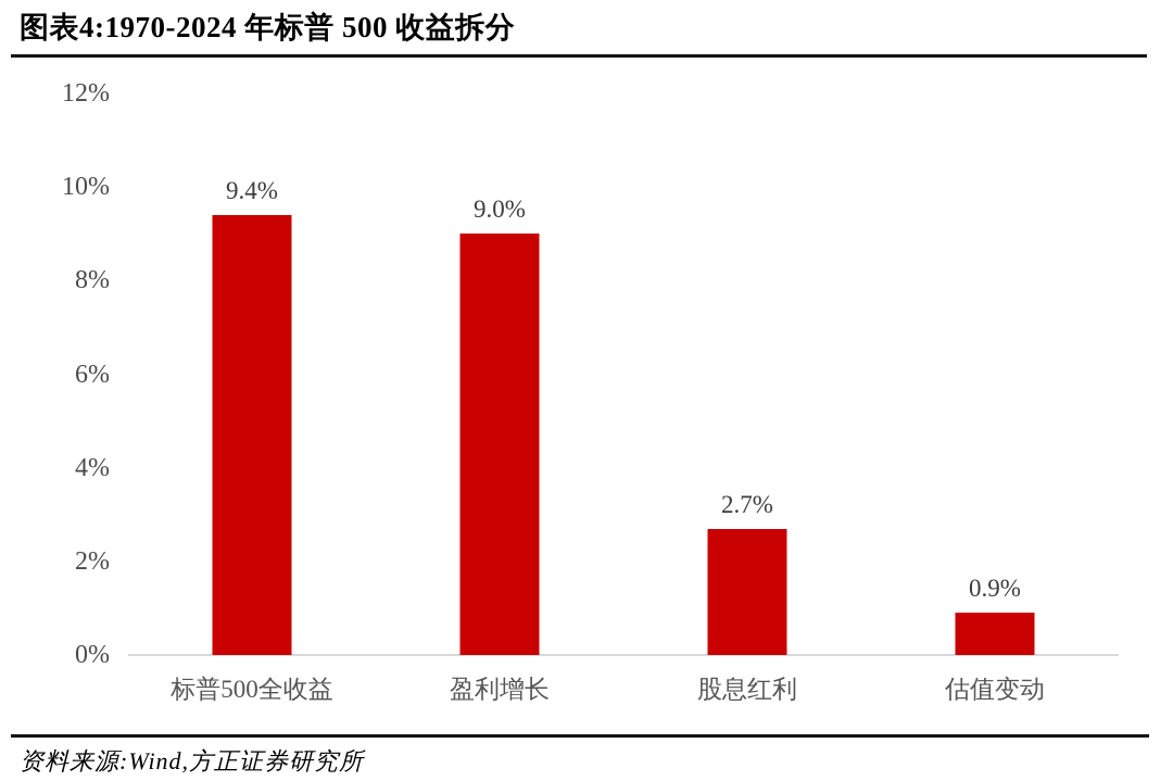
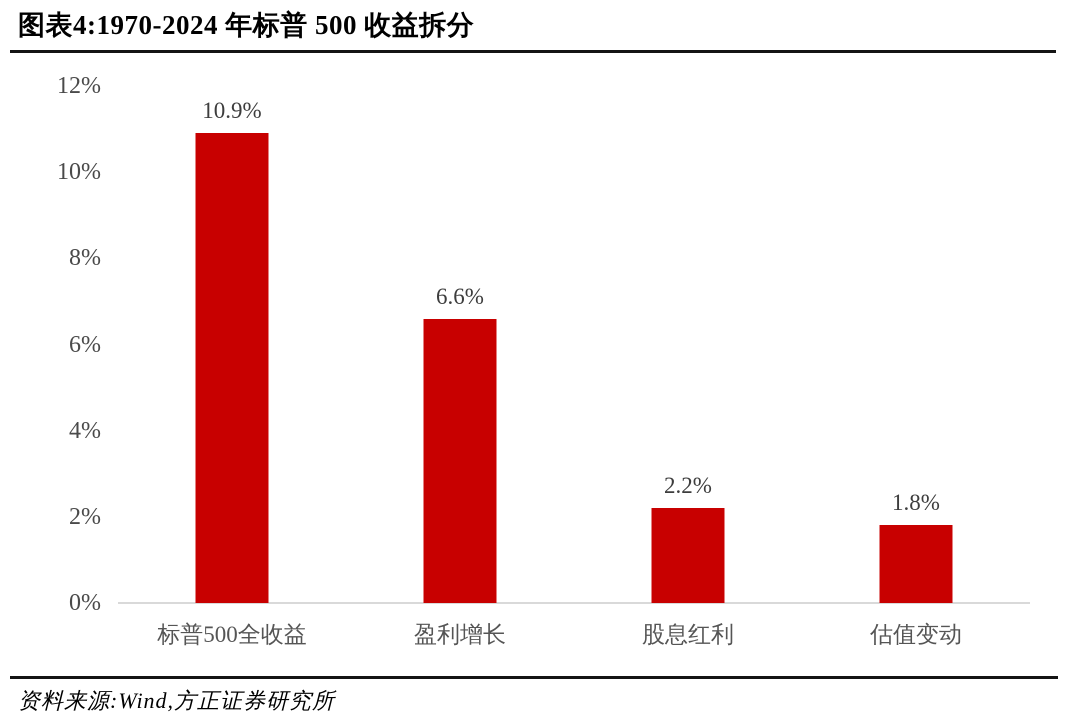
标普500全收益: 9.4% -> 10.9%
盈利增长: 9.0% -> 6.6%
股息红利: 2.7% -> 2.2%
估值变动: 0.9% -> 1.8%
